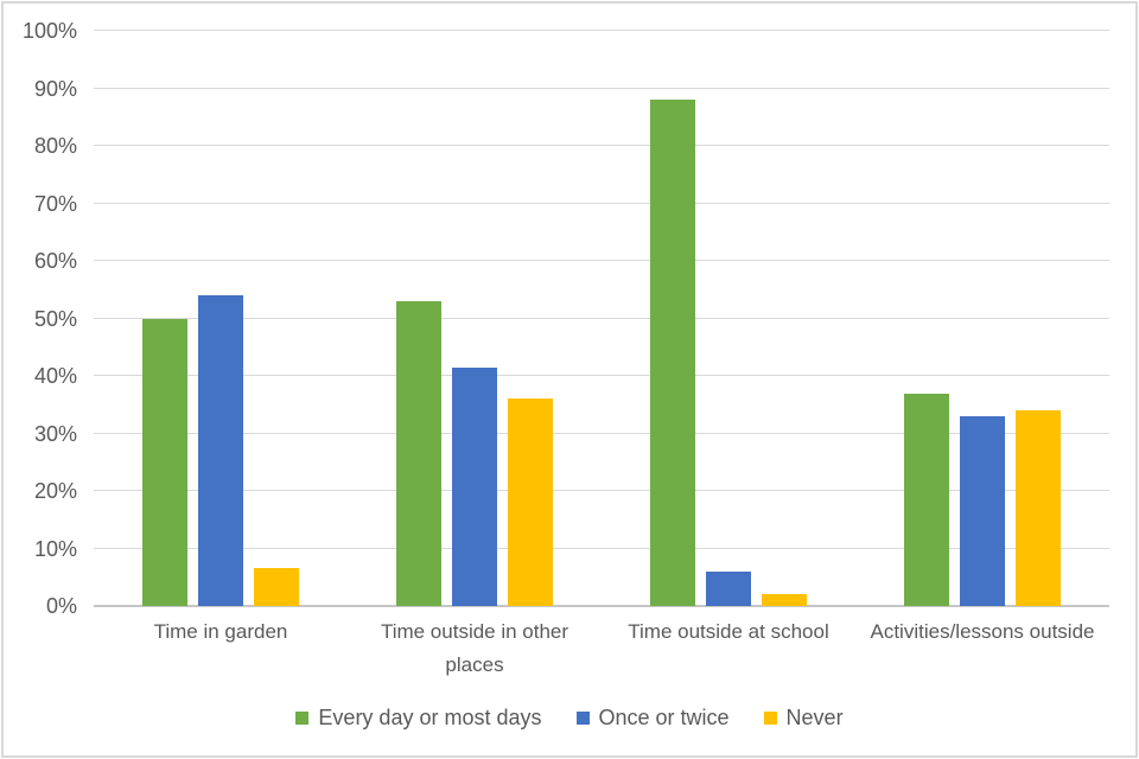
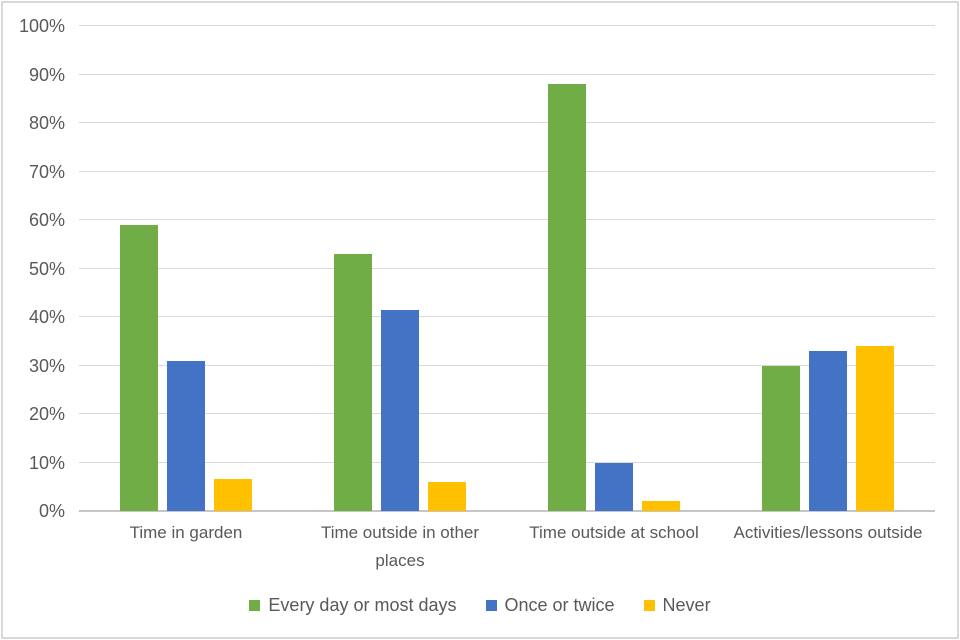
Every day or most days/Time in garden: 50% -> 59%
Once or twice/Time in garden: 54% -> 31%
Never/Time outside in other places: 36% -> 6%
Once or twice/Time outside at school: 6% -> 10%
Every day or most days/Activities/lessons outside: 37% -> 30%
